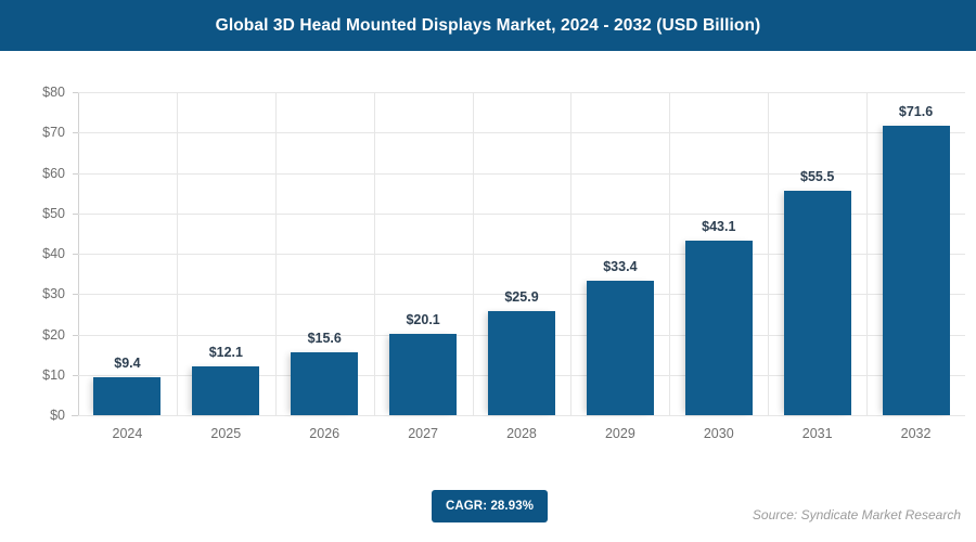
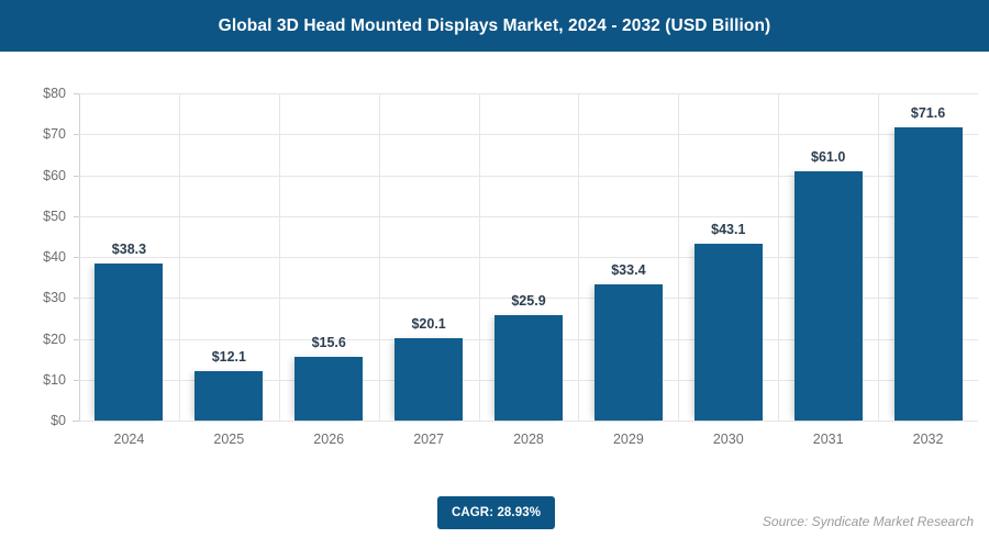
2024: $9.4 -> $38.3
2031: $55.5 -> $61.0
